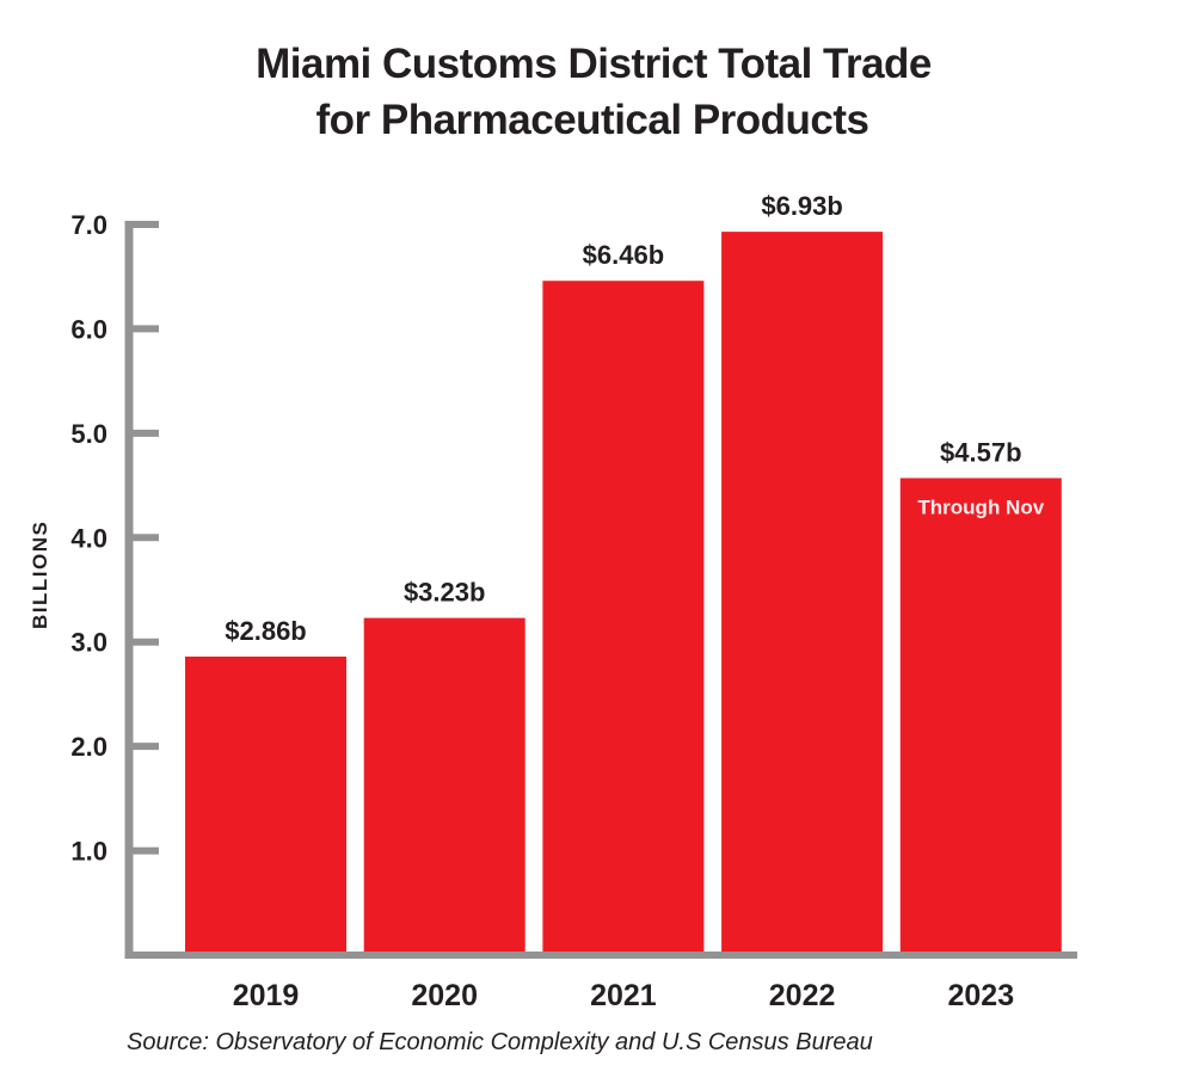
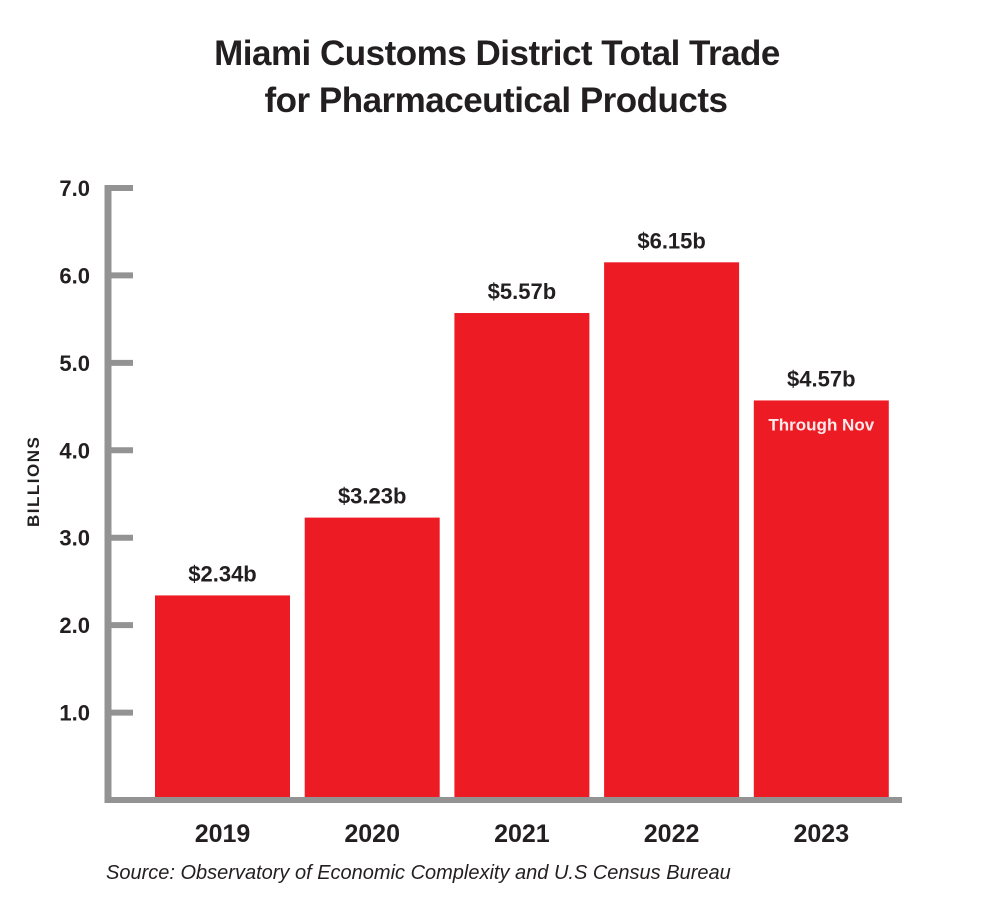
2019: $2.86b -> $2.34b
2021: $6.46b -> $5.57b
2022: $6.93b -> $6.15b
